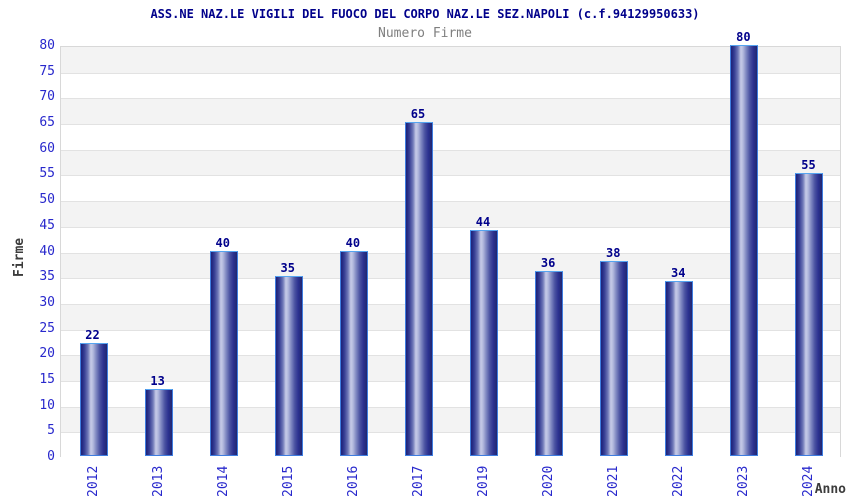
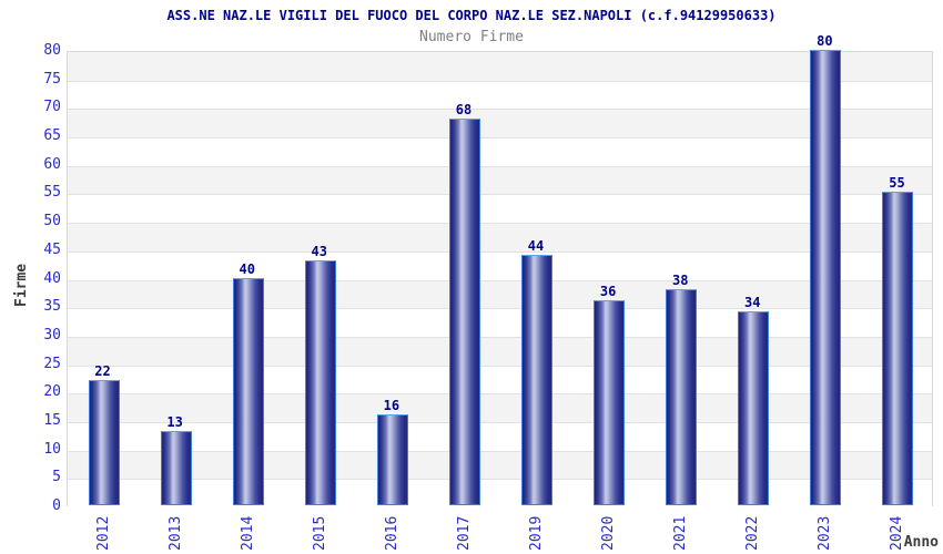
2015: 35 -> 43
2016: 40 -> 16
2017: 65 -> 68
